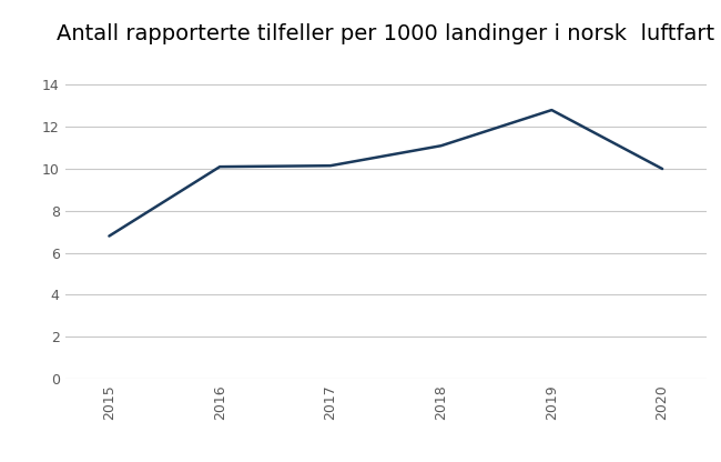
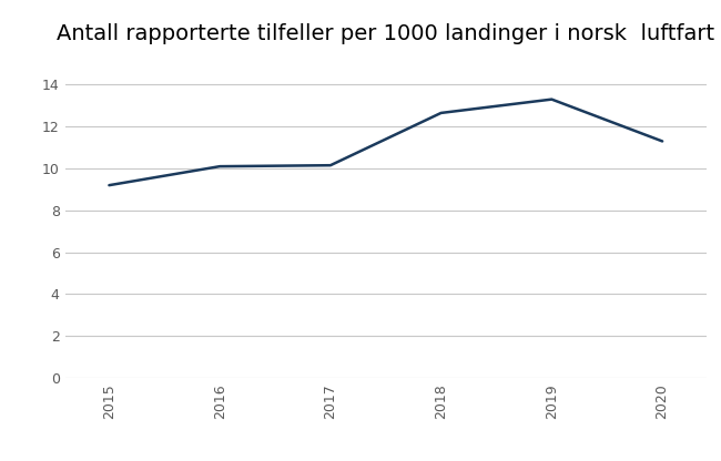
2015: 6.8 -> 9.2
2018: 11.1 -> 12.7
2019: 12.8 -> 13.3
2020: 10.0 -> 11.3
